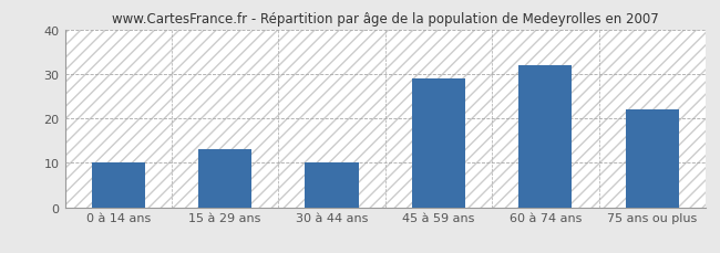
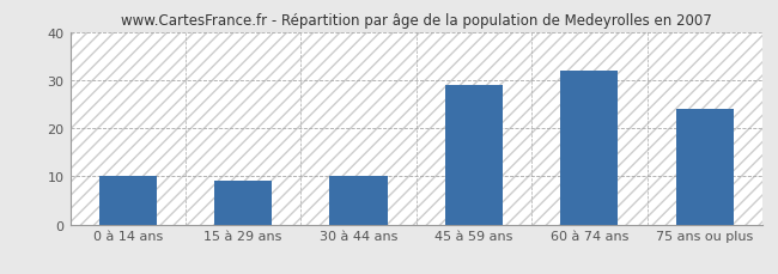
15 à 29 ans: 13 -> 9
75 ans ou plus: 22 -> 24
